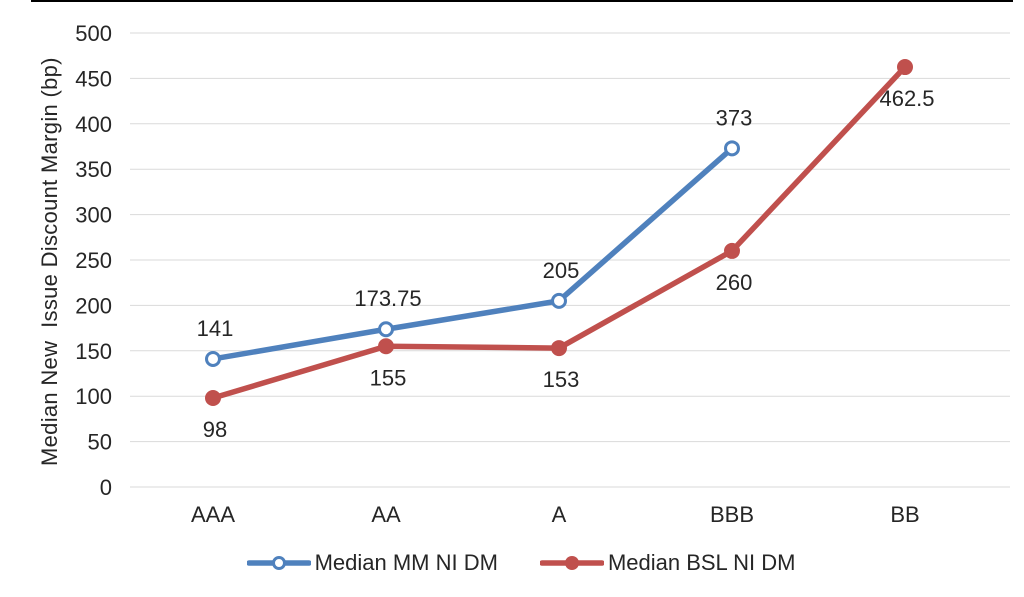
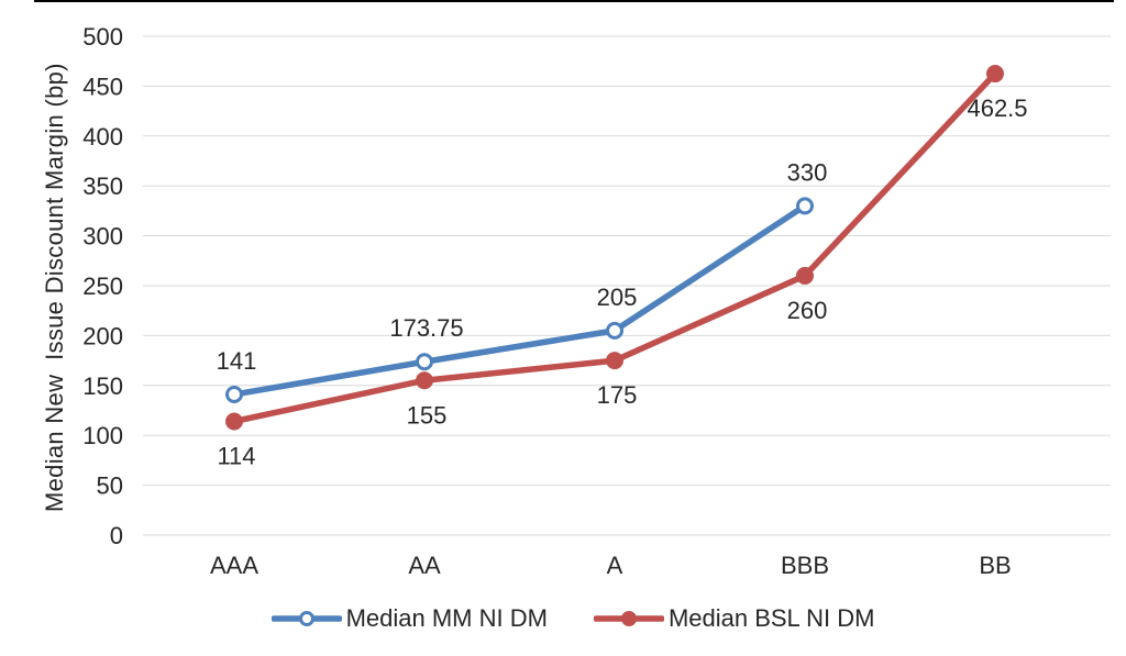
Median BSL NI DM/AAA: 98 -> 114
Median BSL NI DM/A: 153 -> 175
Median MM NI DM/BBB: 373 -> 330
